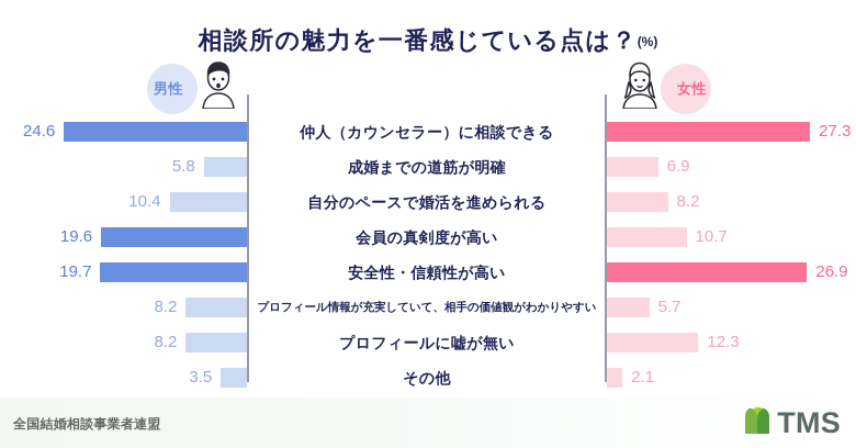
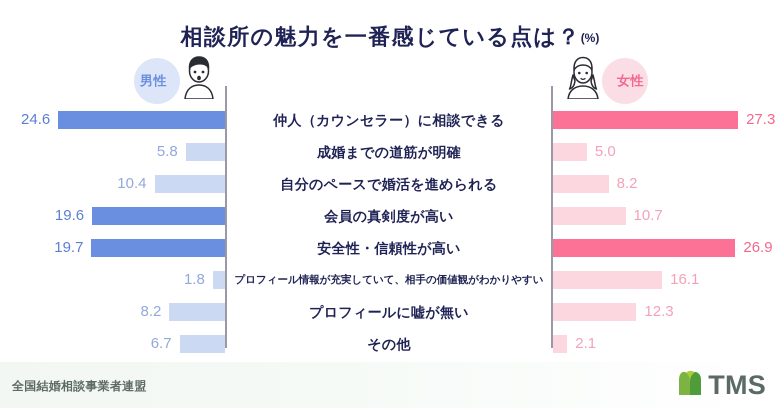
女性/成婚までの道筋が明確: 6.9 -> 5.0
男性/プロフィール情報が充実していて、相手の価値観がわかりやすい: 8.2 -> 1.8
女性/プロフィール情報が充実していて、相手の価値観がわかりやすい: 5.7 -> 16.1
男性/その他: 3.5 -> 6.7
